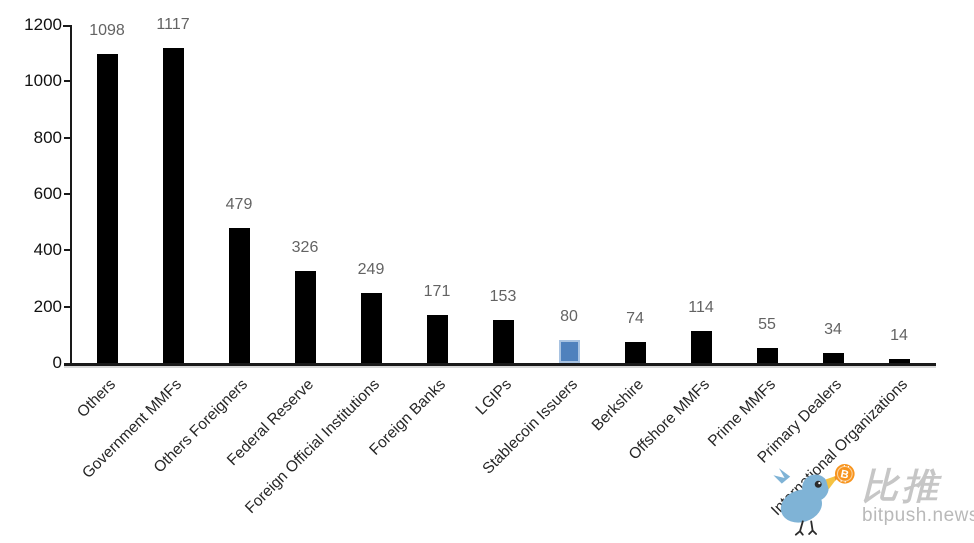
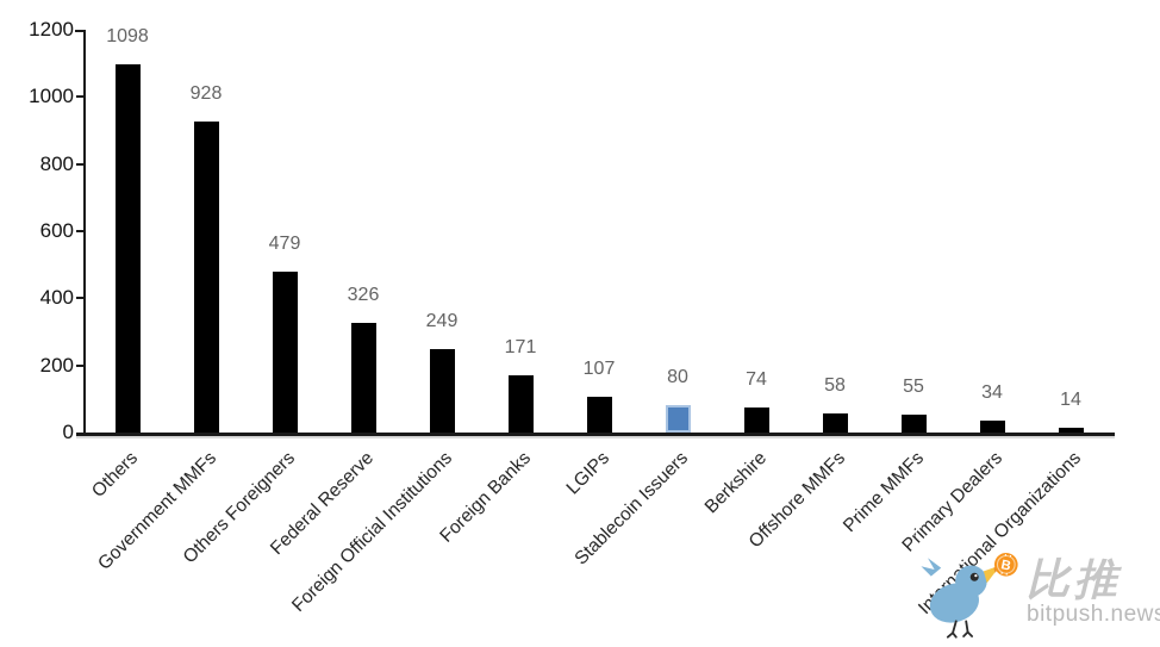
Government MMFs: 1117 -> 928
LGIPs: 153 -> 107
Offshore MMFs: 114 -> 58
